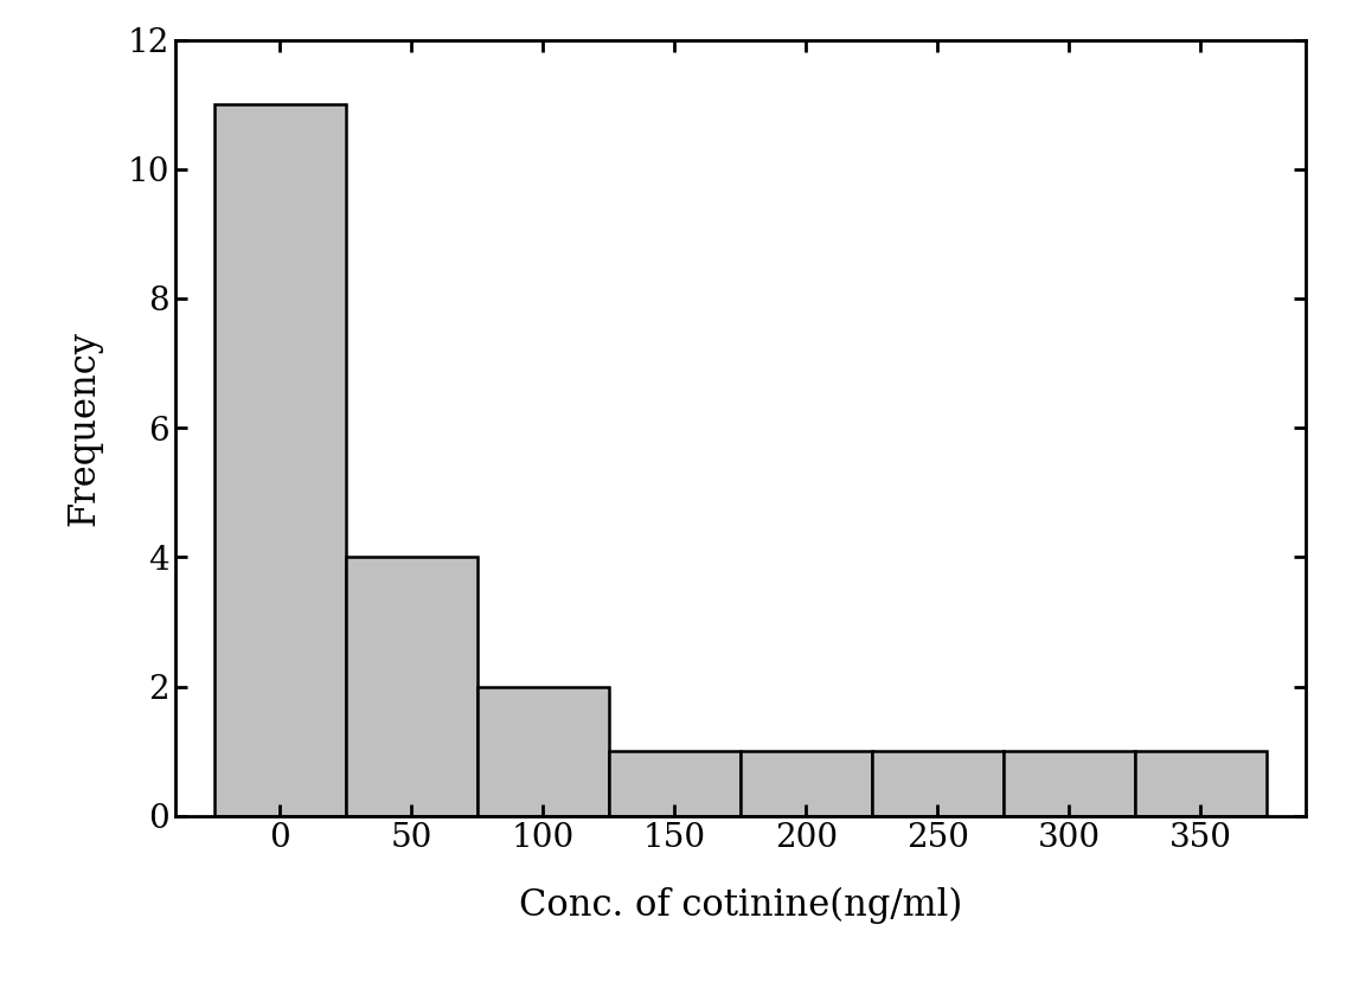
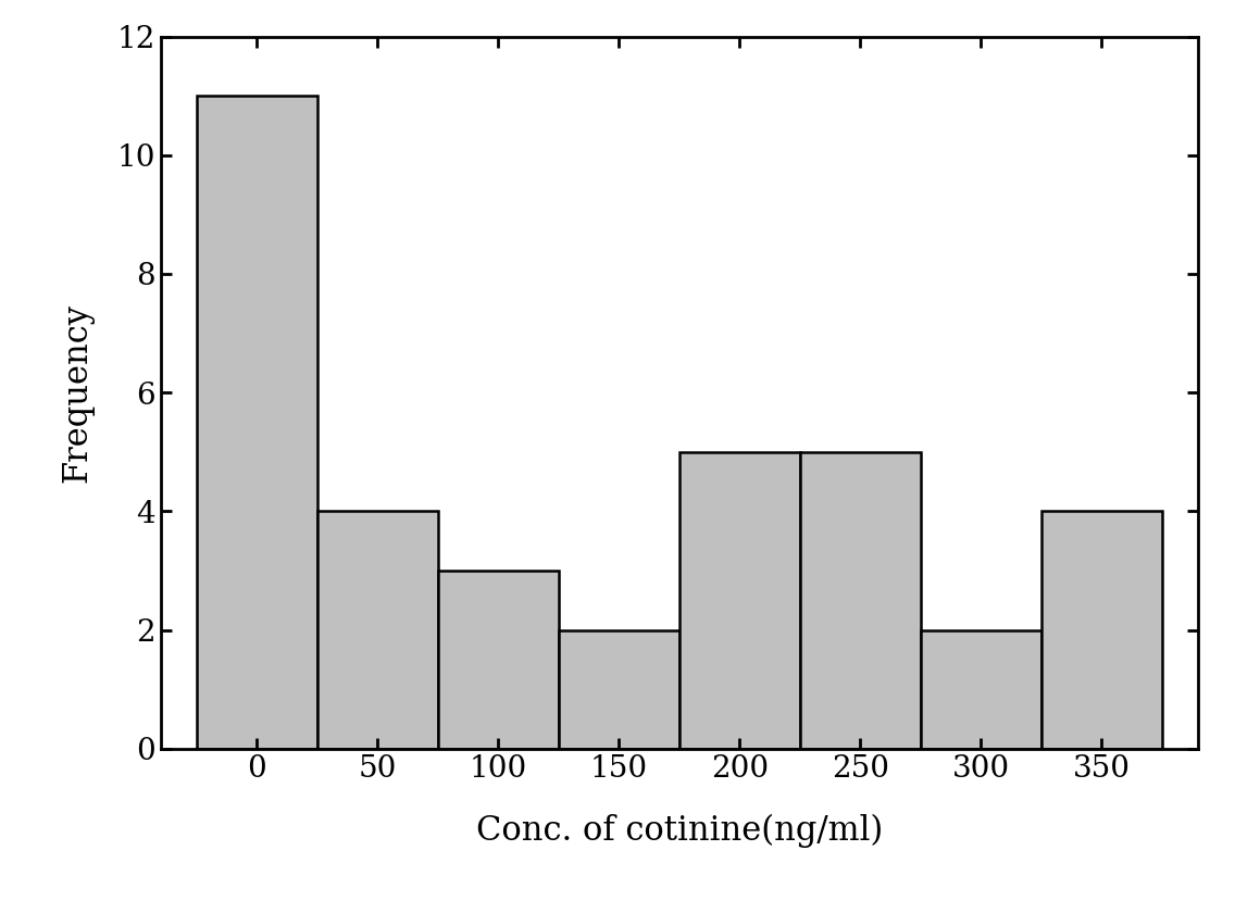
100: 2 -> 3
150: 1 -> 2
200: 1 -> 5
250: 1 -> 5
300: 1 -> 2
350: 1 -> 4
